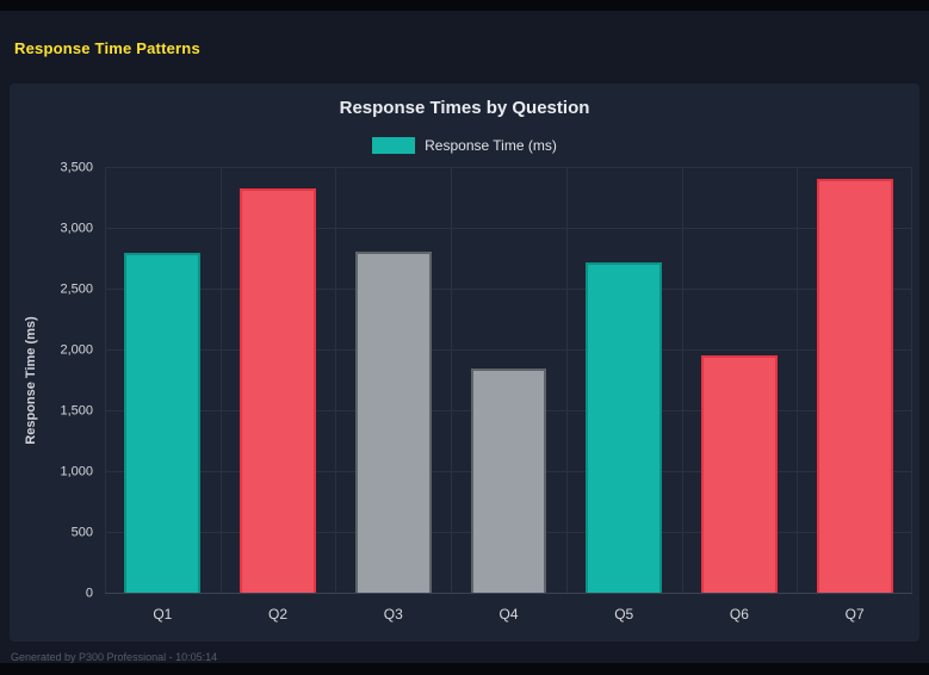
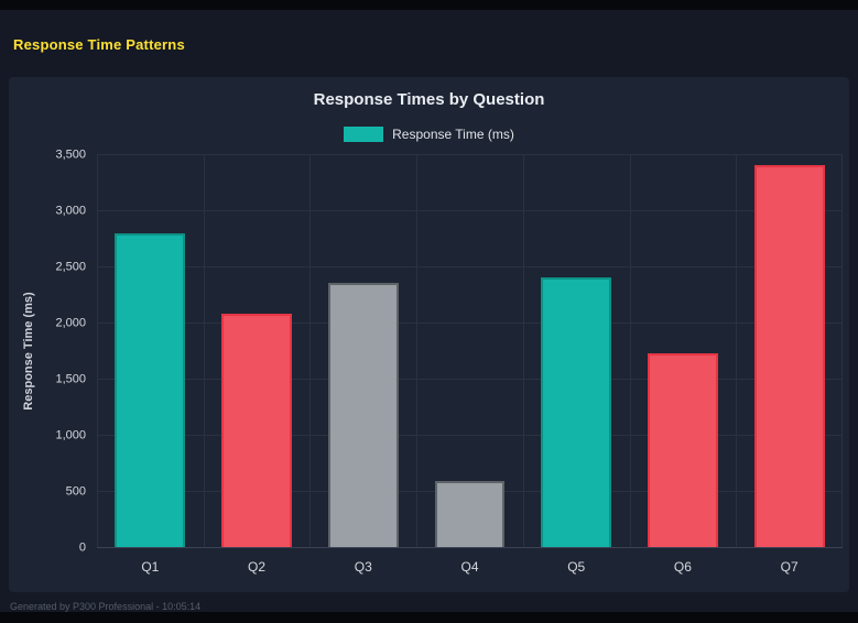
Q2: 3330 -> 2090
Q3: 2810 -> 2360
Q4: 1850 -> 600
Q5: 2730 -> 2410
Q6: 1960 -> 1740
